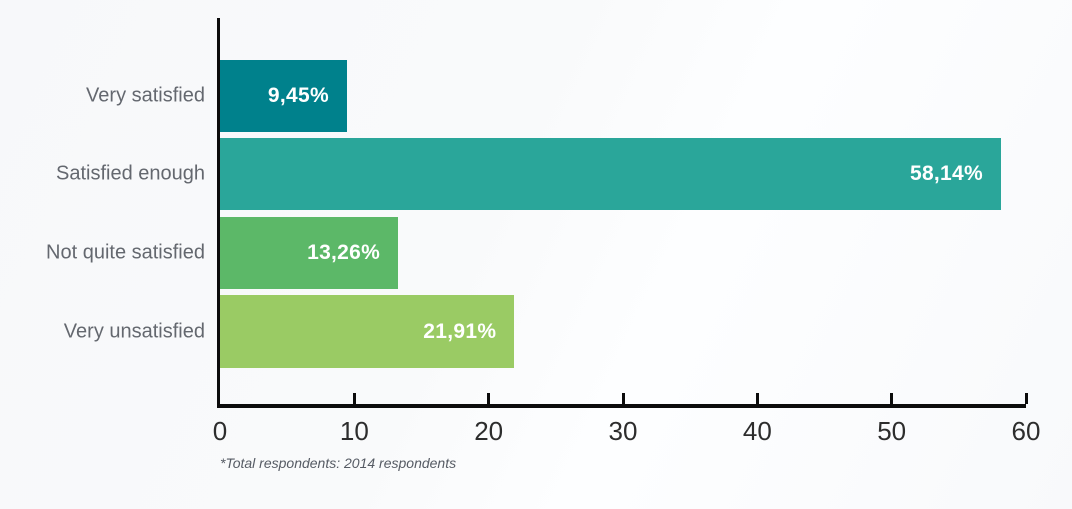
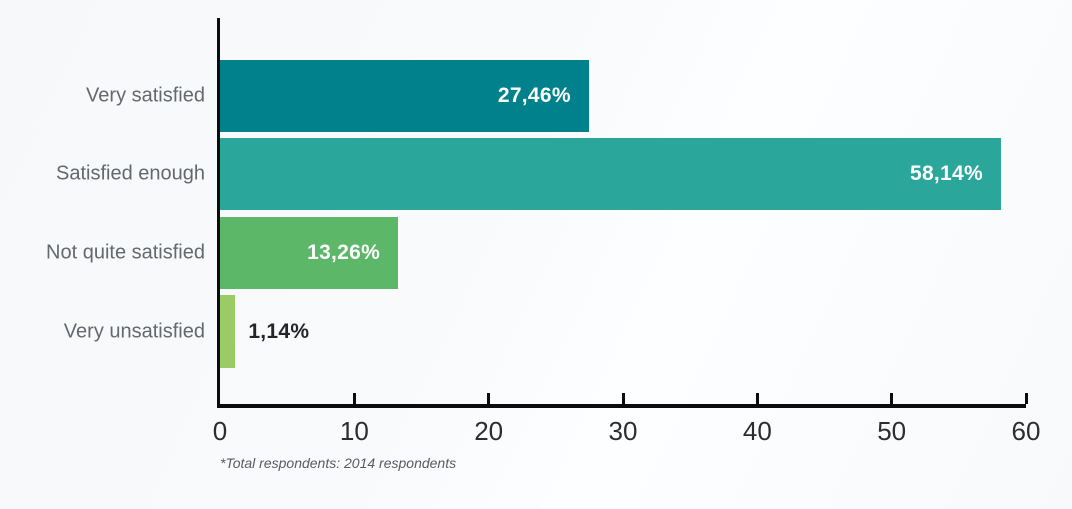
Very satisfied: 9,45% -> 27,46%
Very unsatisfied: 21,91% -> 1,14%
